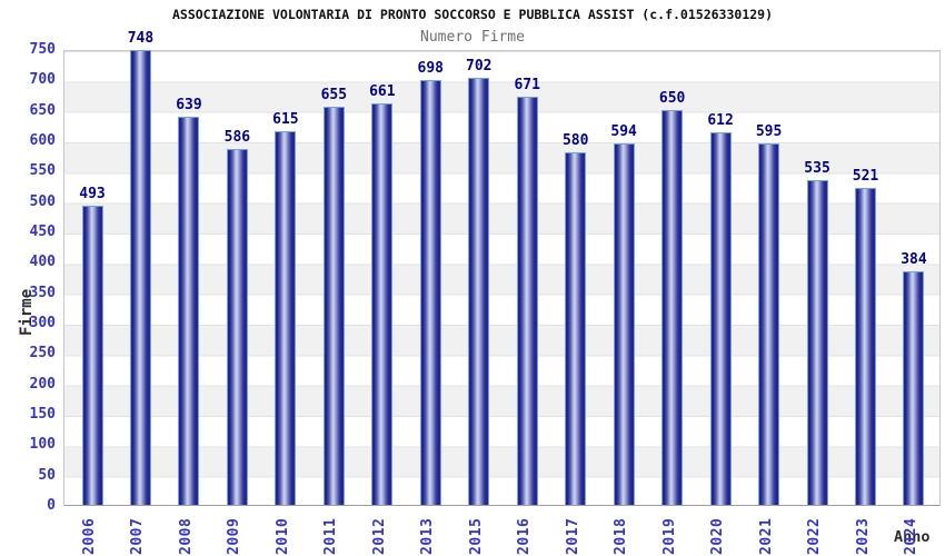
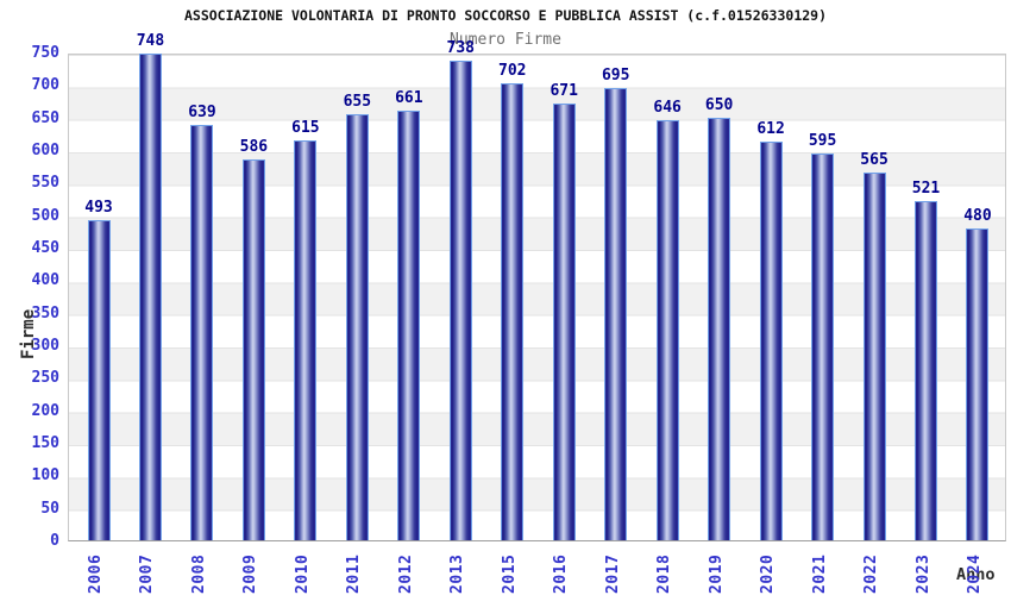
2013: 698 -> 738
2017: 580 -> 695
2018: 594 -> 646
2022: 535 -> 565
2024: 384 -> 480
